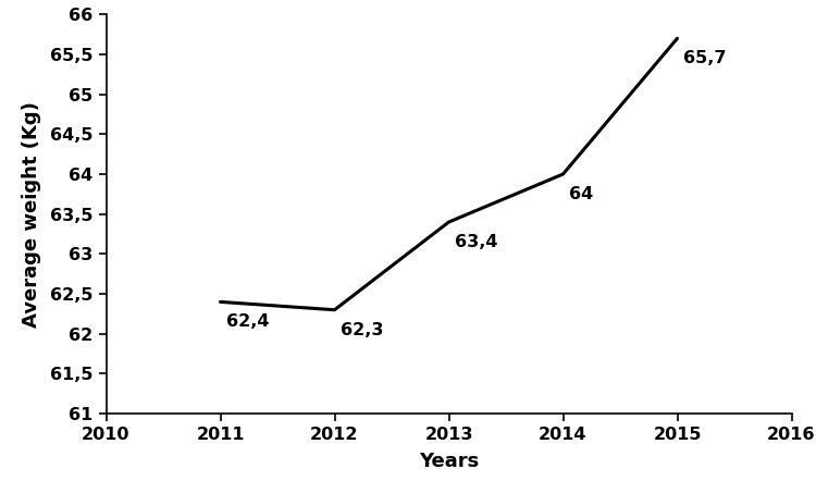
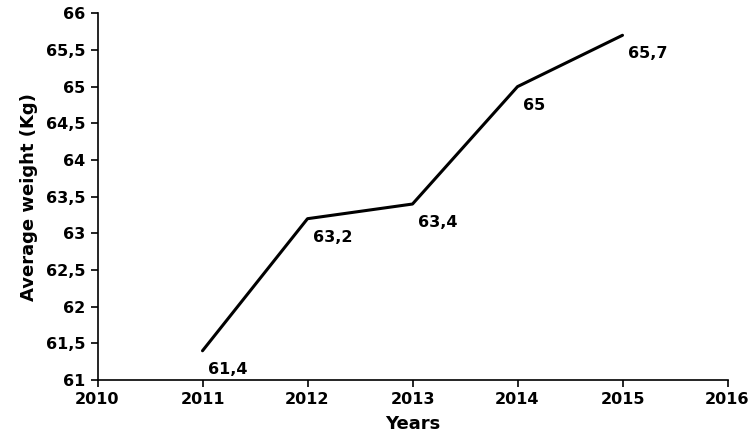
2011: 62,4 -> 61,4
2012: 62,3 -> 63,2
2014: 64 -> 65
